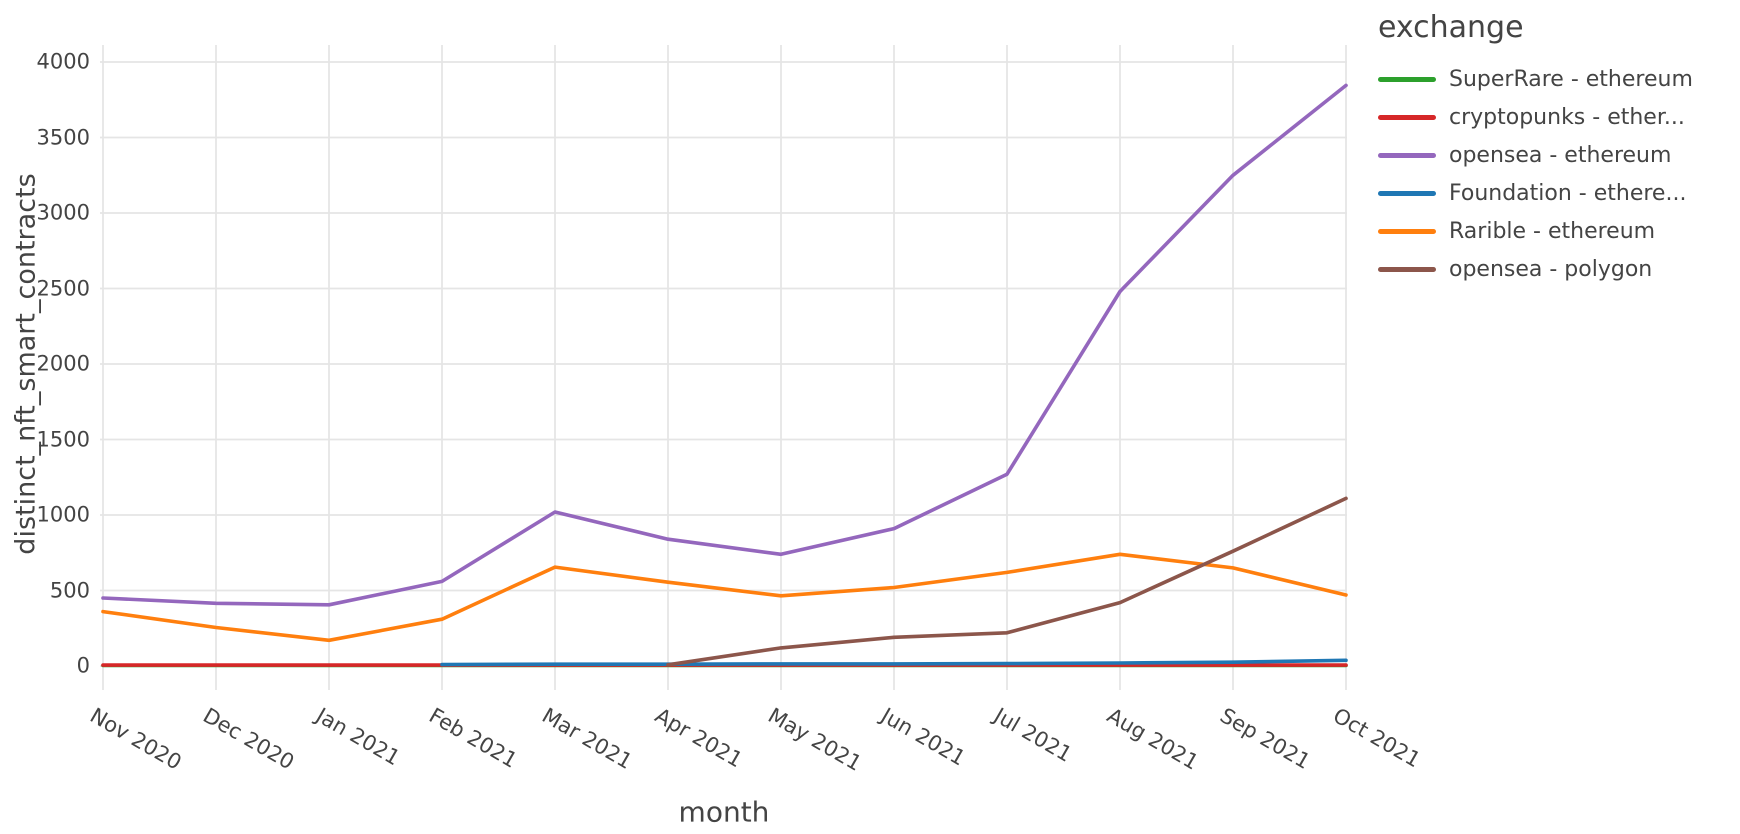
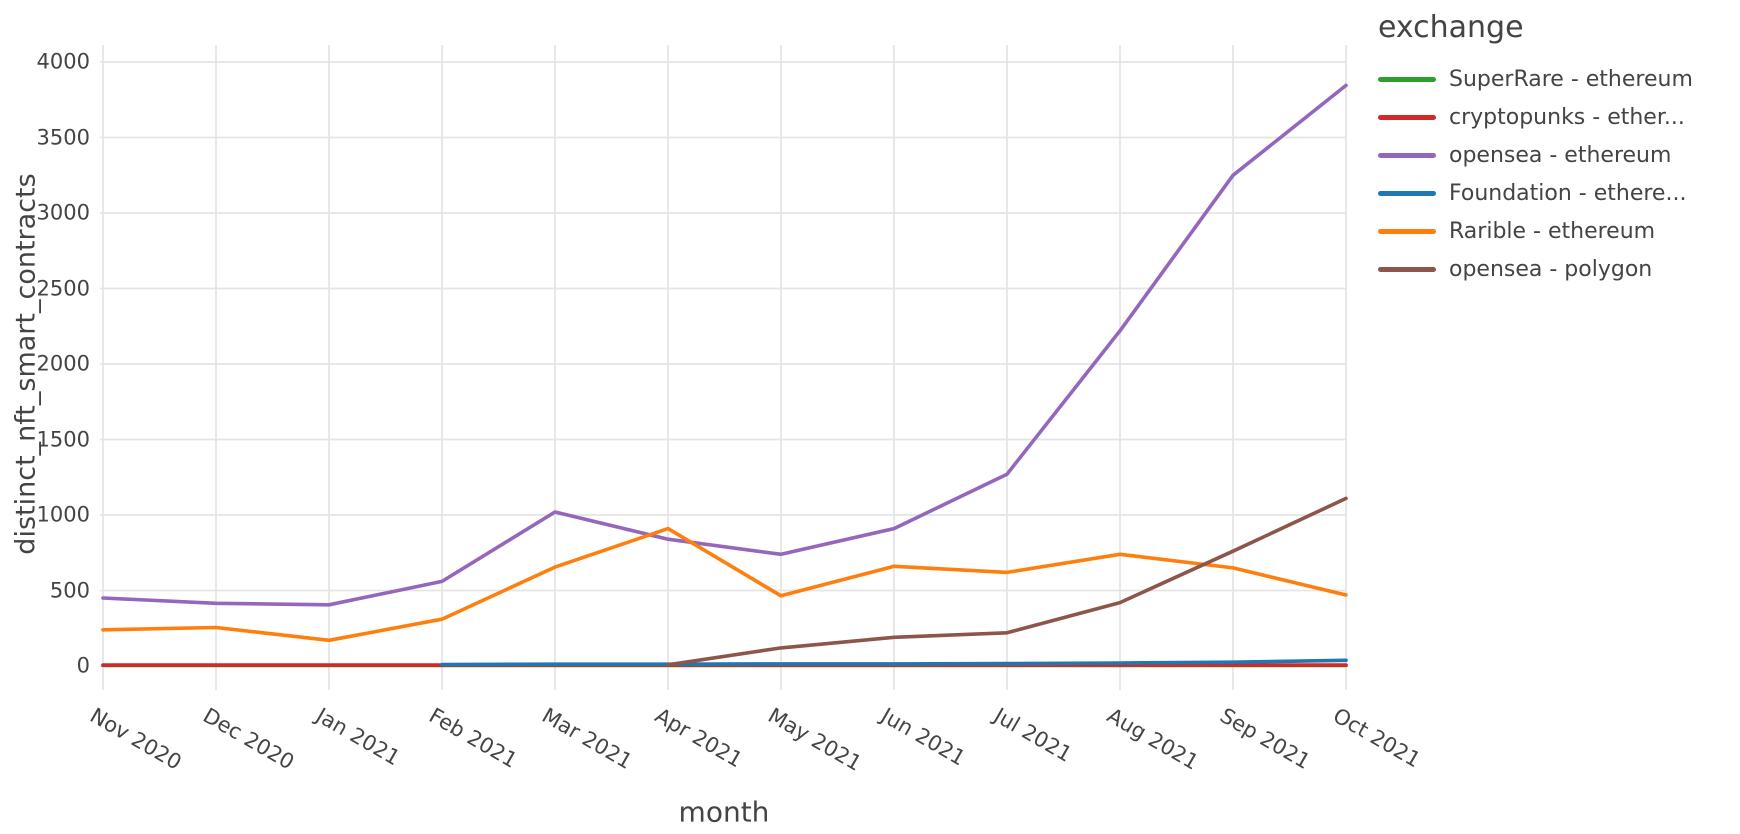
Rarible - ethereum/Nov 2020: 360 -> 240
Rarible - ethereum/Apr 2021: 560 -> 910
Rarible - ethereum/Jun 2021: 520 -> 660
opensea - ethereum/Aug 2021: 2480 -> 2220
